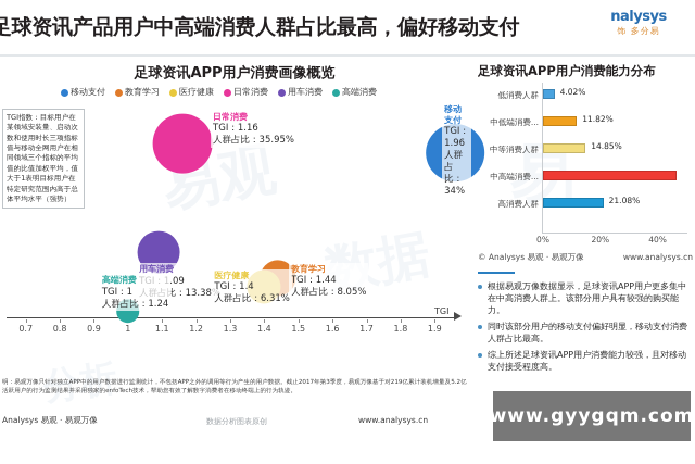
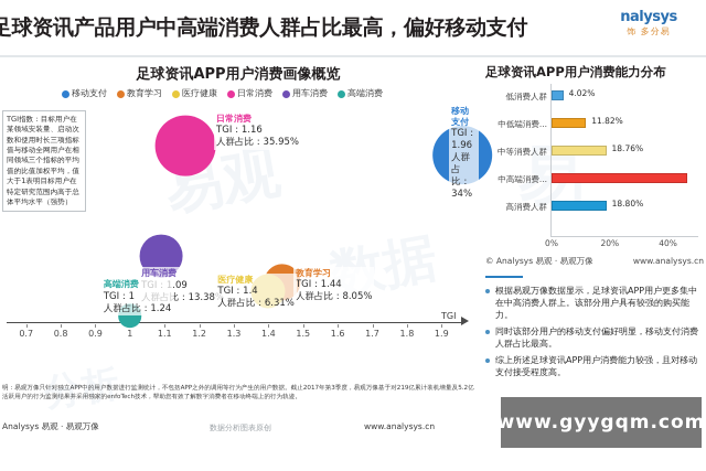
足球资讯APP用户消费能力分布/中等消费人群: 14.85% -> 18.76%
足球资讯APP用户消费能力分布/高消费人群: 21.08% -> 18.80%
